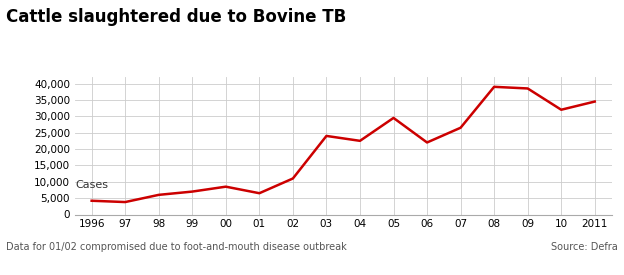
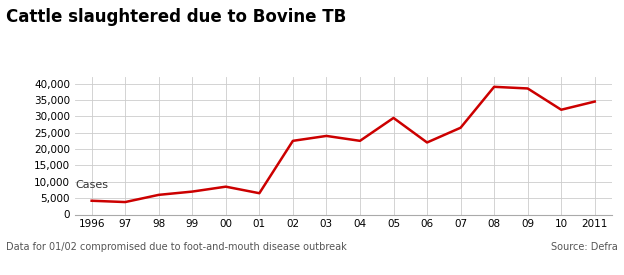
02: 11,000 -> 22,500
